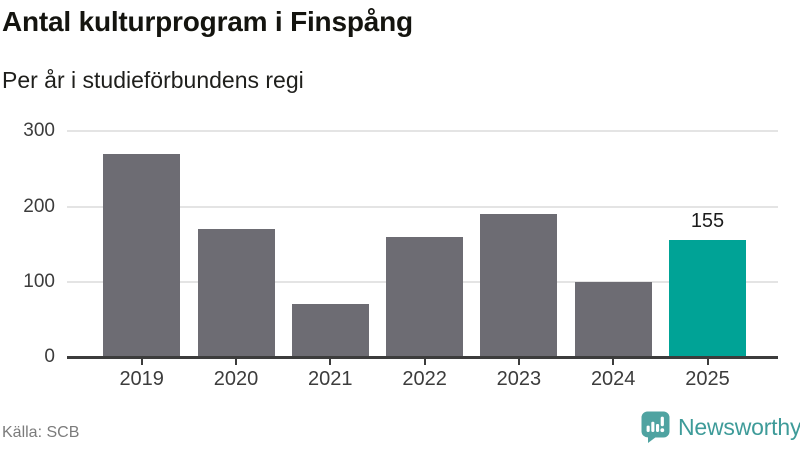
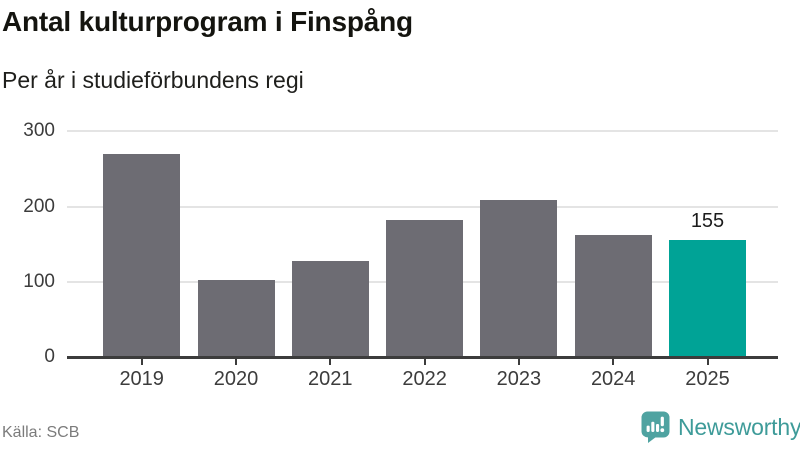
2020: 170 -> 100
2021: 70 -> 130
2022: 160 -> 180
2023: 190 -> 210
2024: 100 -> 160
